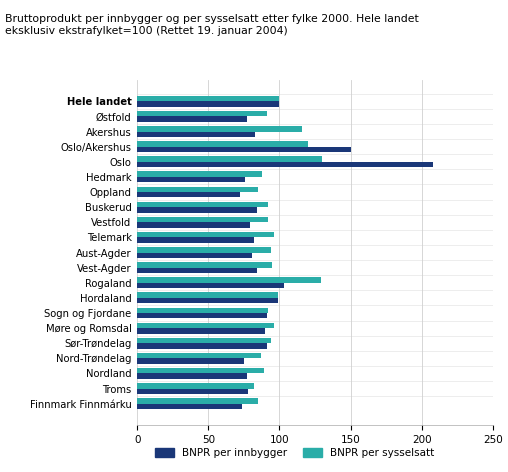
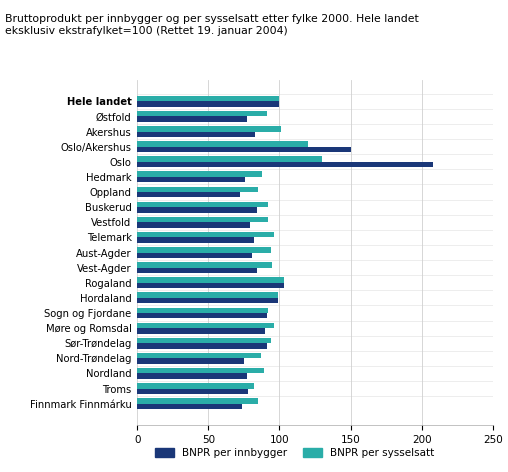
BNPR per sysselsatt/Akershus: 116 -> 101
BNPR per sysselsatt/Rogaland: 129 -> 103
